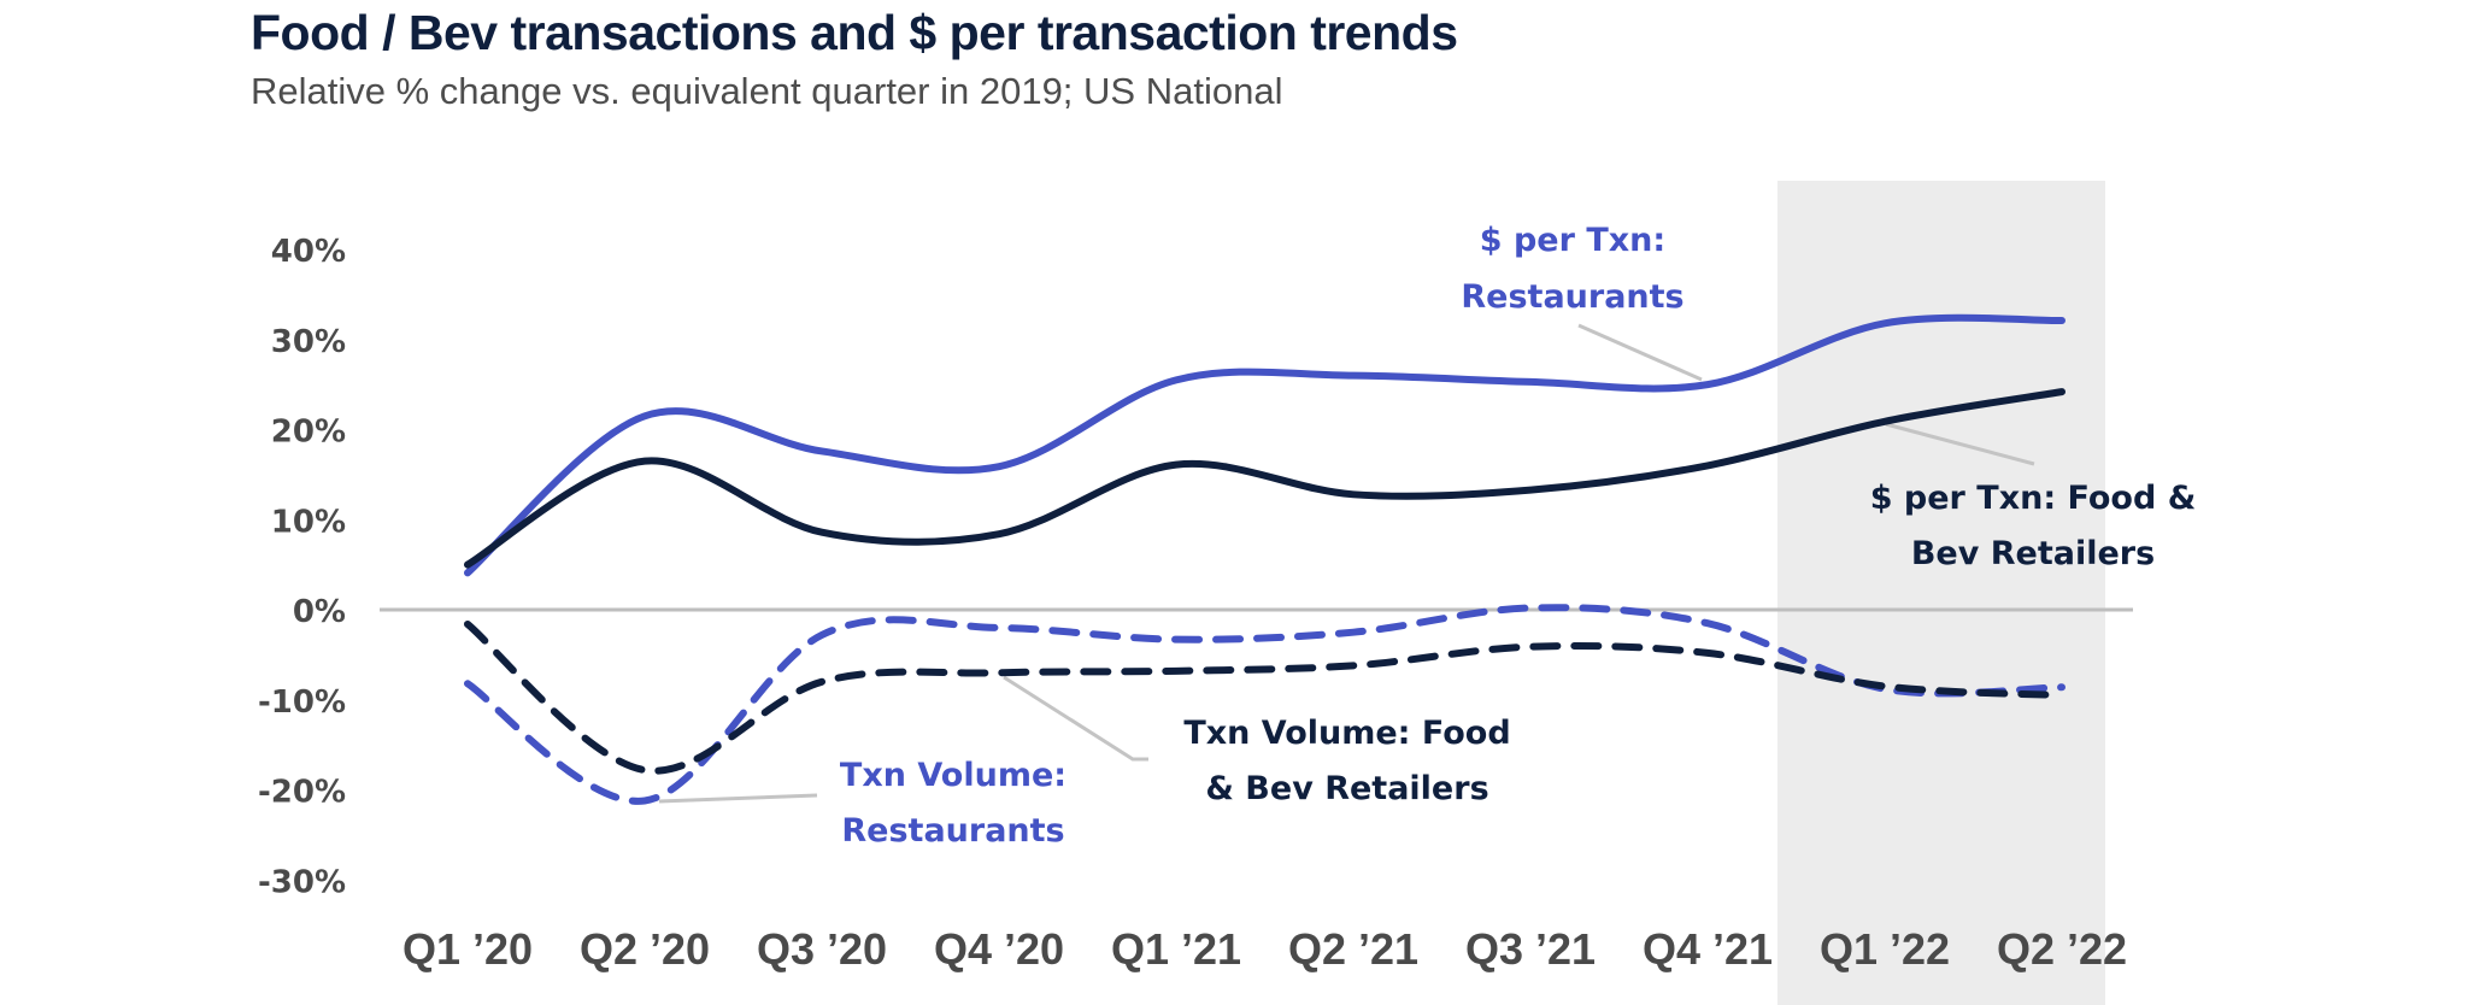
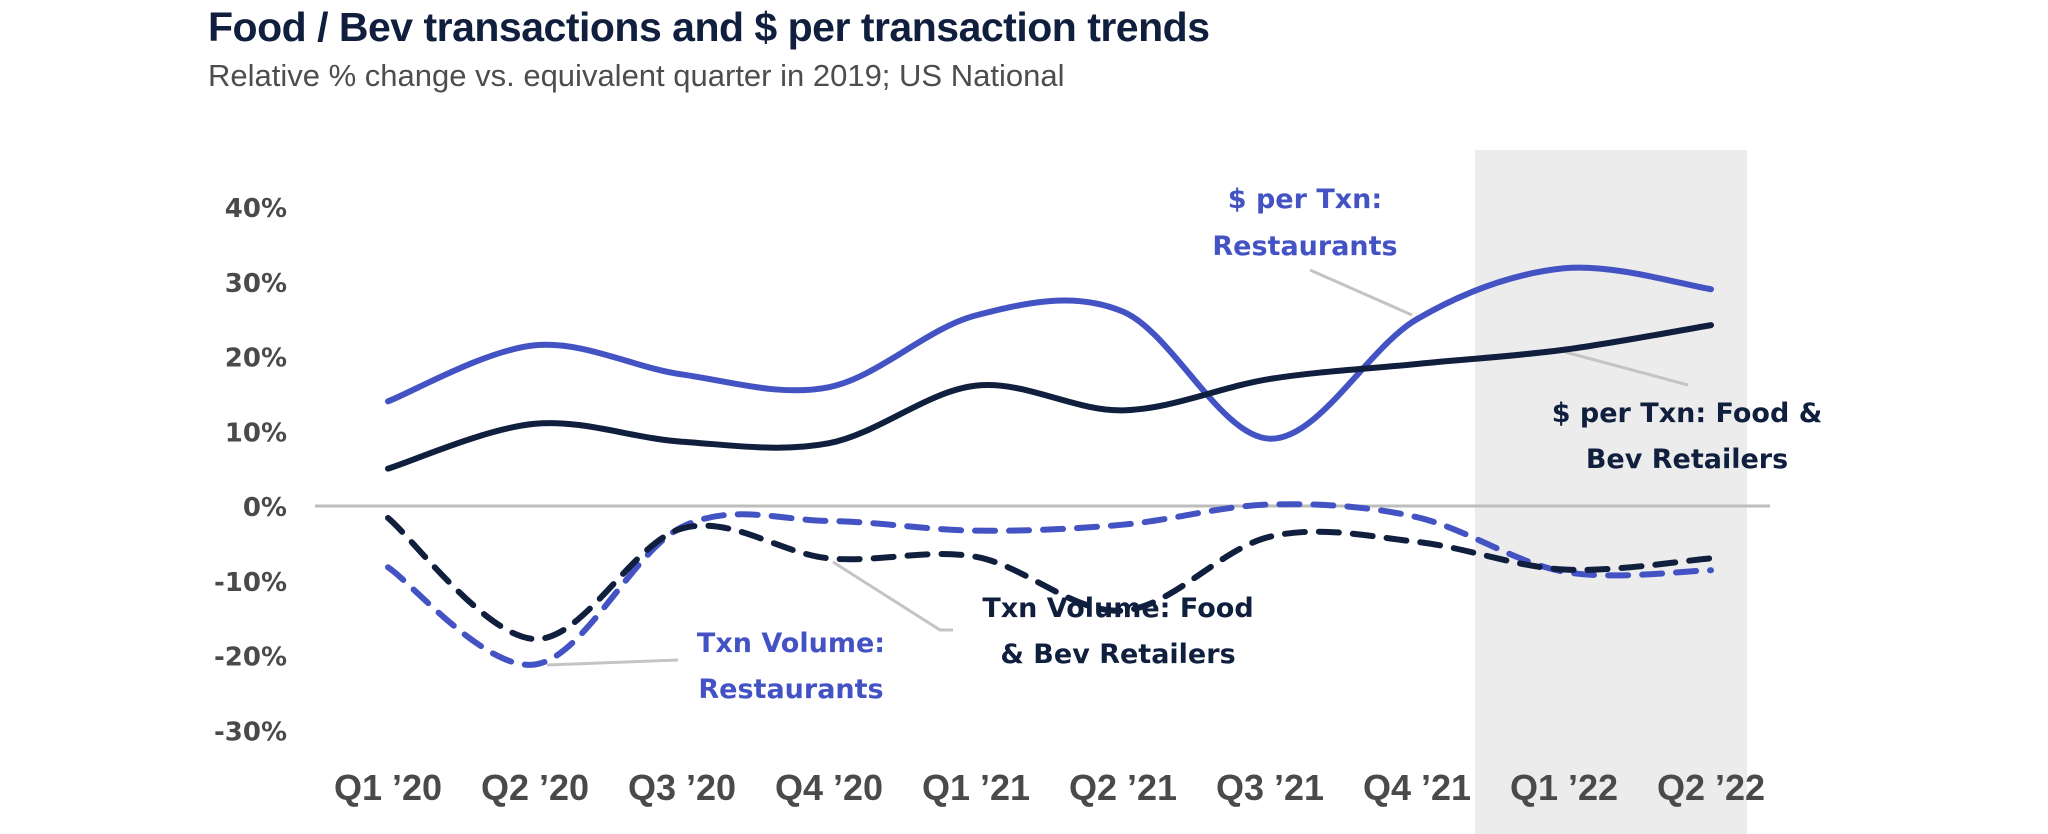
$ per Txn: Restaurants/Q1 ’20: 4% -> 14%
$ per Txn: Food & Bev Retailers/Q2 ’20: 16% -> 11%
Txn Volume: Food & Bev Retailers/Q3 ’20: -8% -> -3%
Txn Volume: Food & Bev Retailers/Q2 ’21: -6% -> -14%
$ per Txn: Restaurants/Q3 ’21: 25% -> 9%
$ per Txn: Food & Bev Retailers/Q3 ’21: 13% -> 17%
$ per Txn: Food & Bev Retailers/Q4 ’21: 16% -> 19%
$ per Txn: Restaurants/Q2 ’22: 32% -> 29%
Txn Volume: Food & Bev Retailers/Q2 ’22: -10% -> -7%
